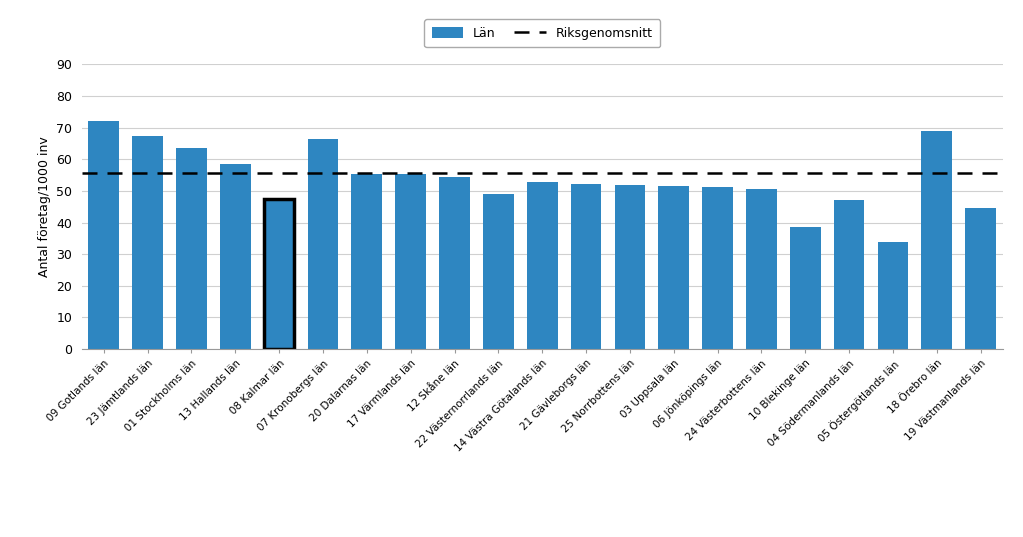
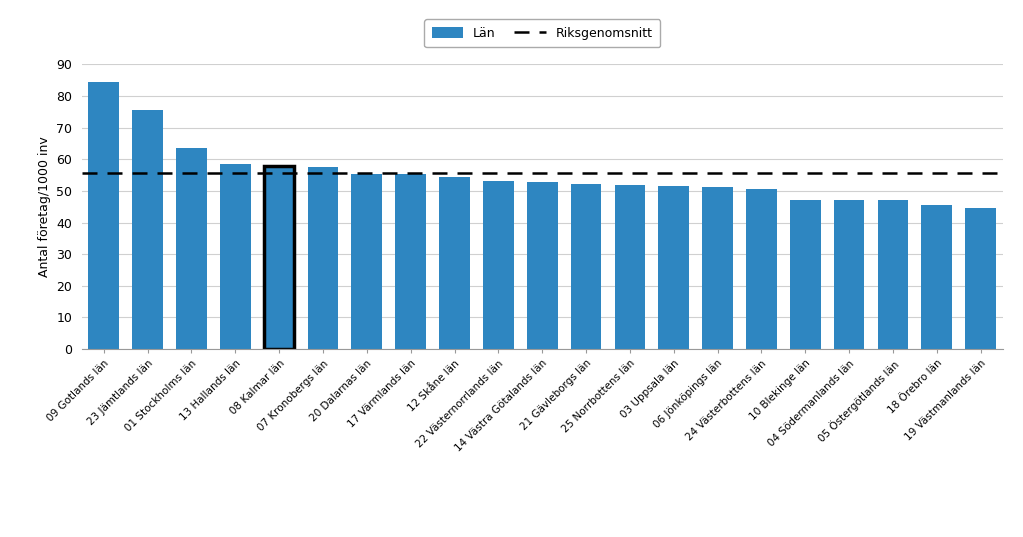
09 Gotlands län: 72.0 -> 84.5
23 Jämtlands län: 67.5 -> 75.5
08 Kalmar län: 47.5 -> 58.0
07 Kronobergs län: 66.5 -> 57.5
22 Västernorrlands län: 49.0 -> 53.0
10 Blekinge län: 38.5 -> 47.0
05 Östergötlands län: 34.0 -> 47.0
18 Örebro län: 69.0 -> 45.5
